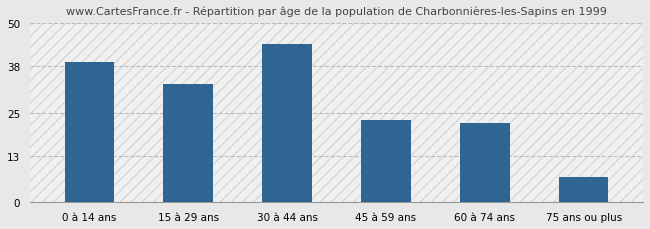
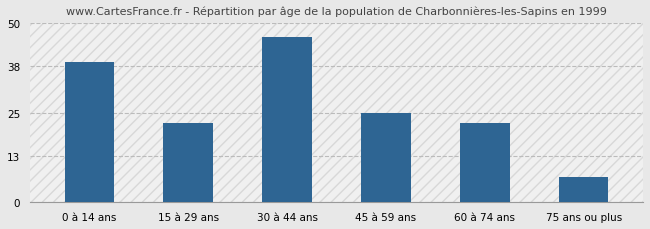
15 à 29 ans: 33 -> 22
30 à 44 ans: 44 -> 46
45 à 59 ans: 23 -> 25
